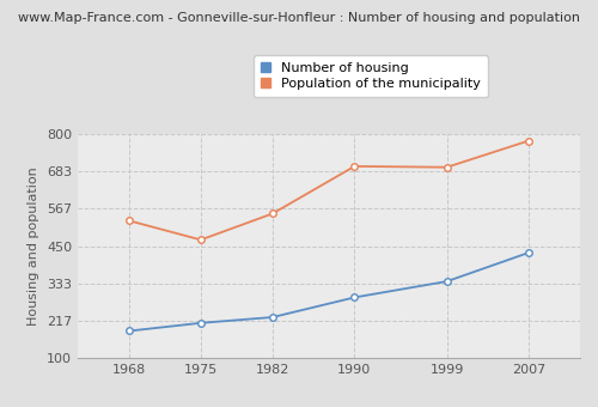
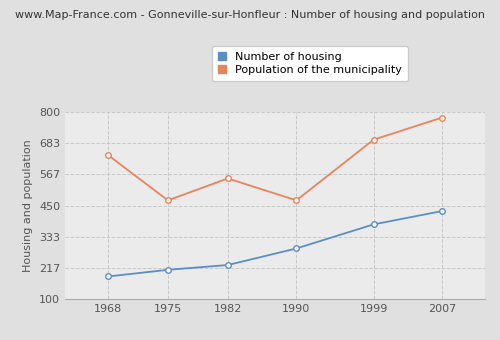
Population of the municipality/1968: 530 -> 640
Population of the municipality/1990: 700 -> 470
Number of housing/1999: 340 -> 380
